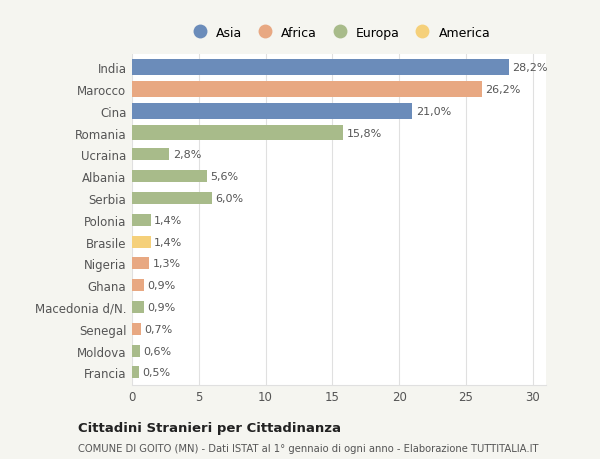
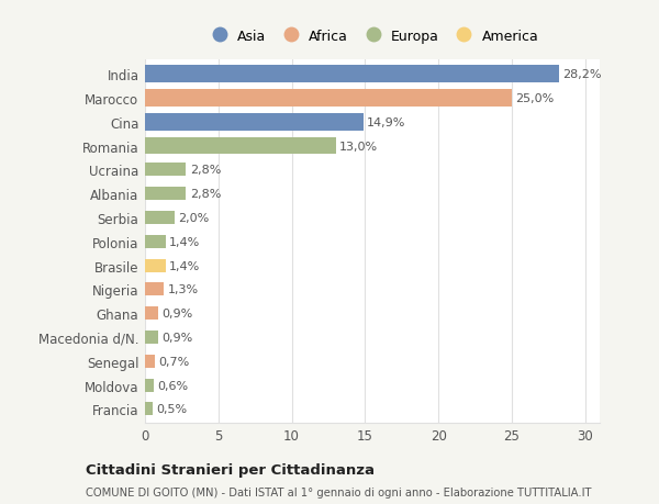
Marocco: 26,2% -> 25,0%
Cina: 21,0% -> 14,9%
Romania: 15,8% -> 13,0%
Albania: 5,6% -> 2,8%
Serbia: 6,0% -> 2,0%
